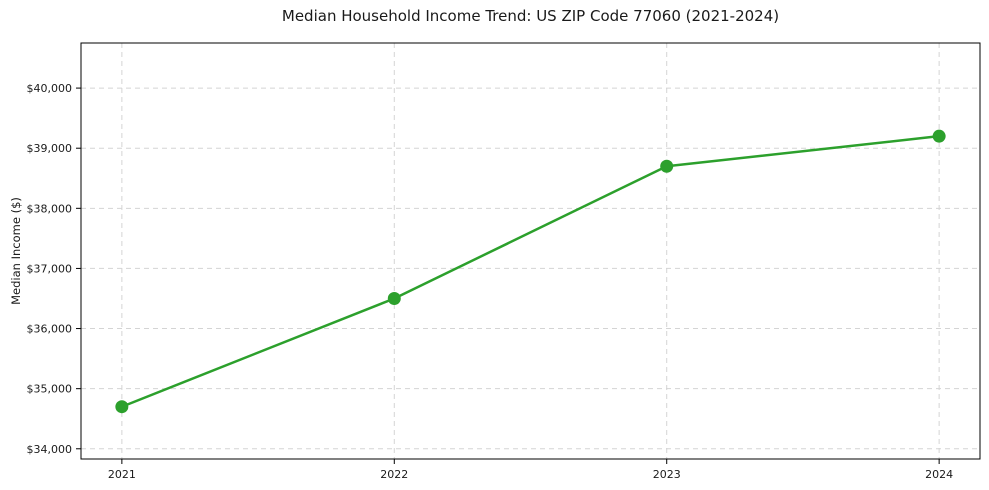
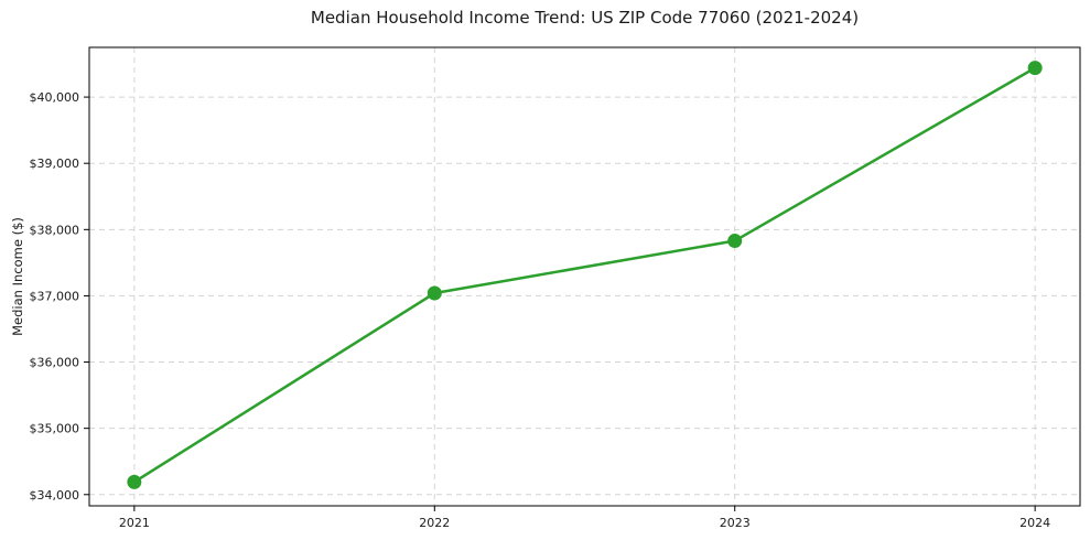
2021: $34700 -> $34200
2022: $36500 -> $37000
2023: $38700 -> $37800
2024: $39200 -> $40400
